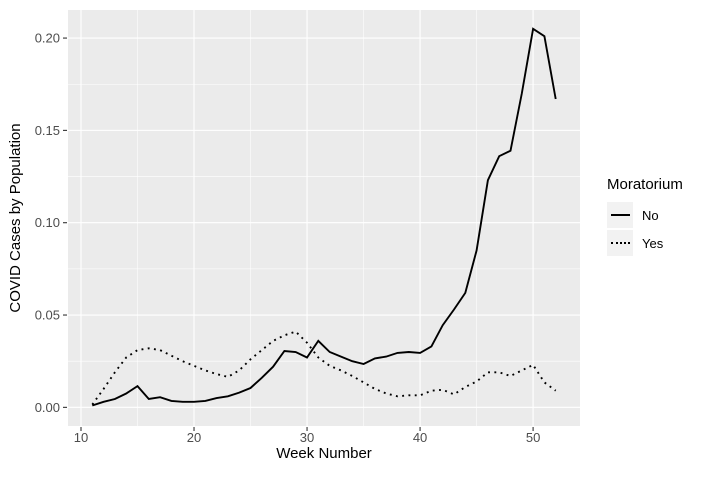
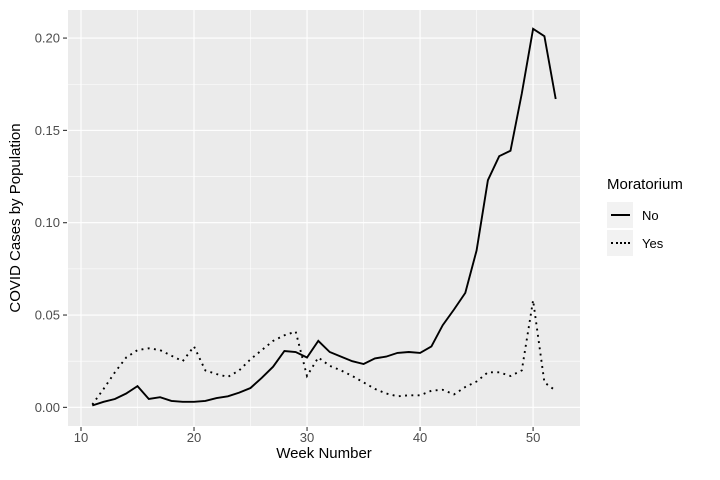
Yes/20: 0.022 -> 0.033
Yes/30: 0.035 -> 0.017
Yes/50: 0.023 -> 0.058
